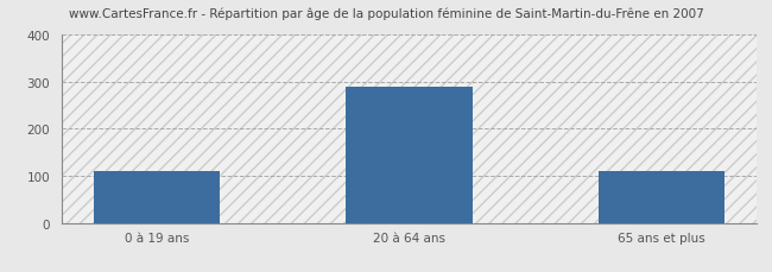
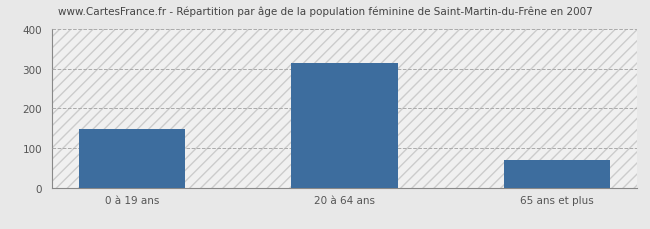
0 à 19 ans: 110 -> 148
20 à 64 ans: 290 -> 315
65 ans et plus: 110 -> 70
